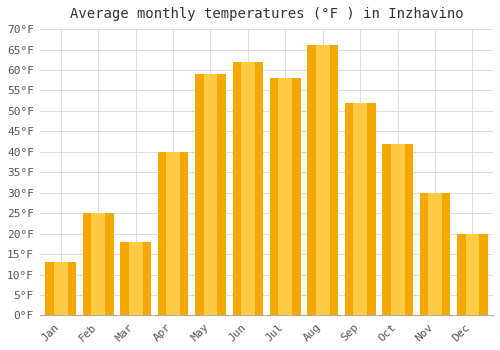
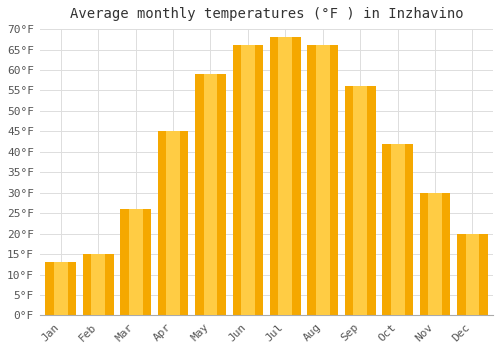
Feb: 25°F -> 15°F
Mar: 18°F -> 26°F
Apr: 40°F -> 45°F
Jun: 62°F -> 66°F
Jul: 58°F -> 68°F
Sep: 52°F -> 56°F
